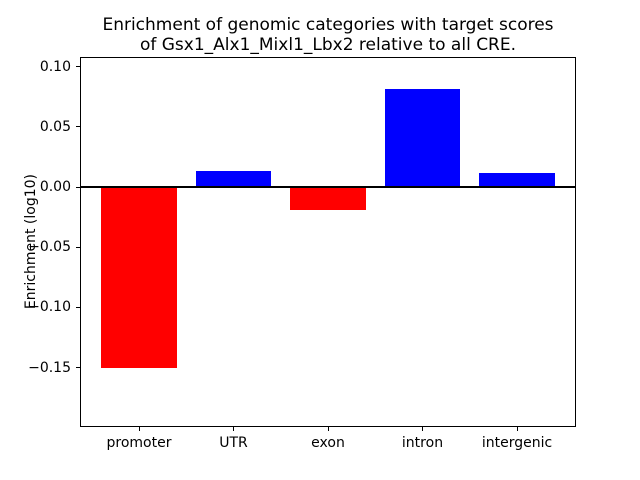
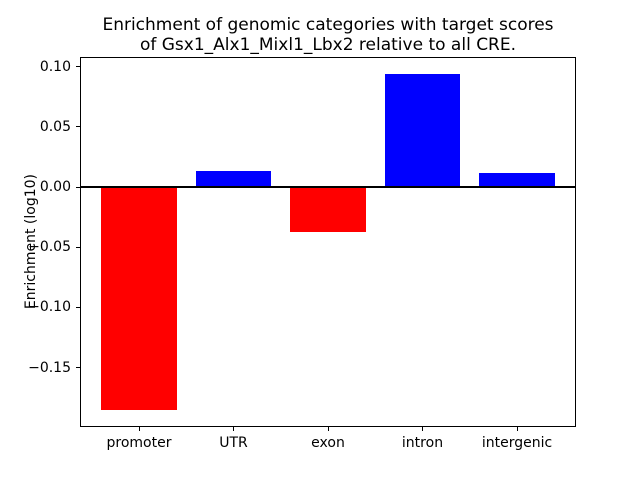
promoter: -0.150 -> -0.185
exon: -0.019 -> -0.037
intron: 0.081 -> 0.094
